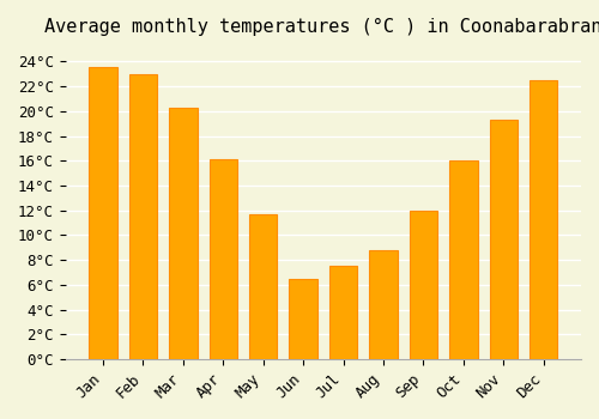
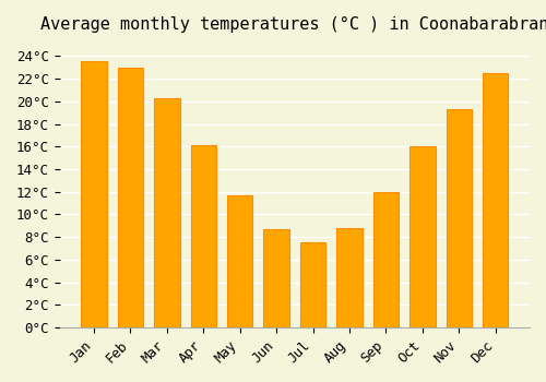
Jun: 6.5°C -> 8.7°C
